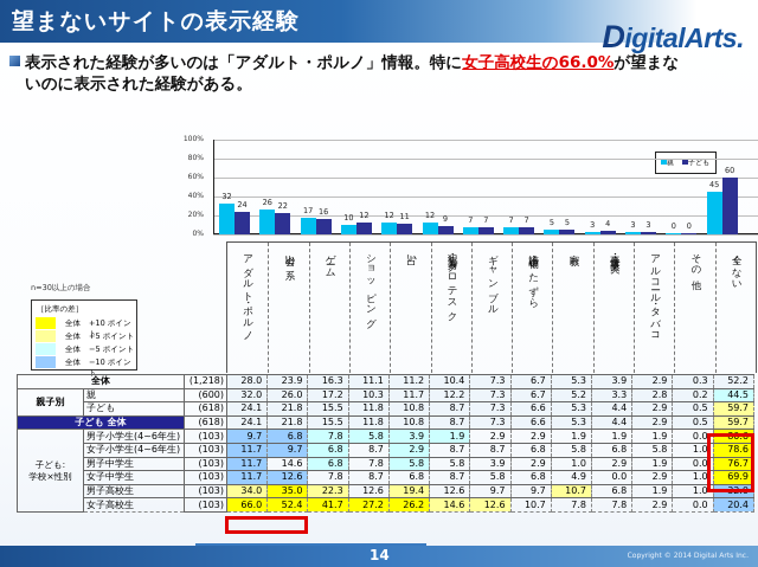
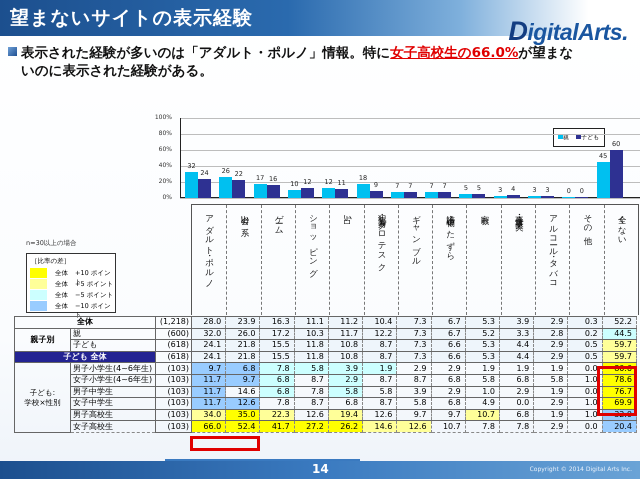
親/犯罪・暴力・グロテスク: 12 -> 18
